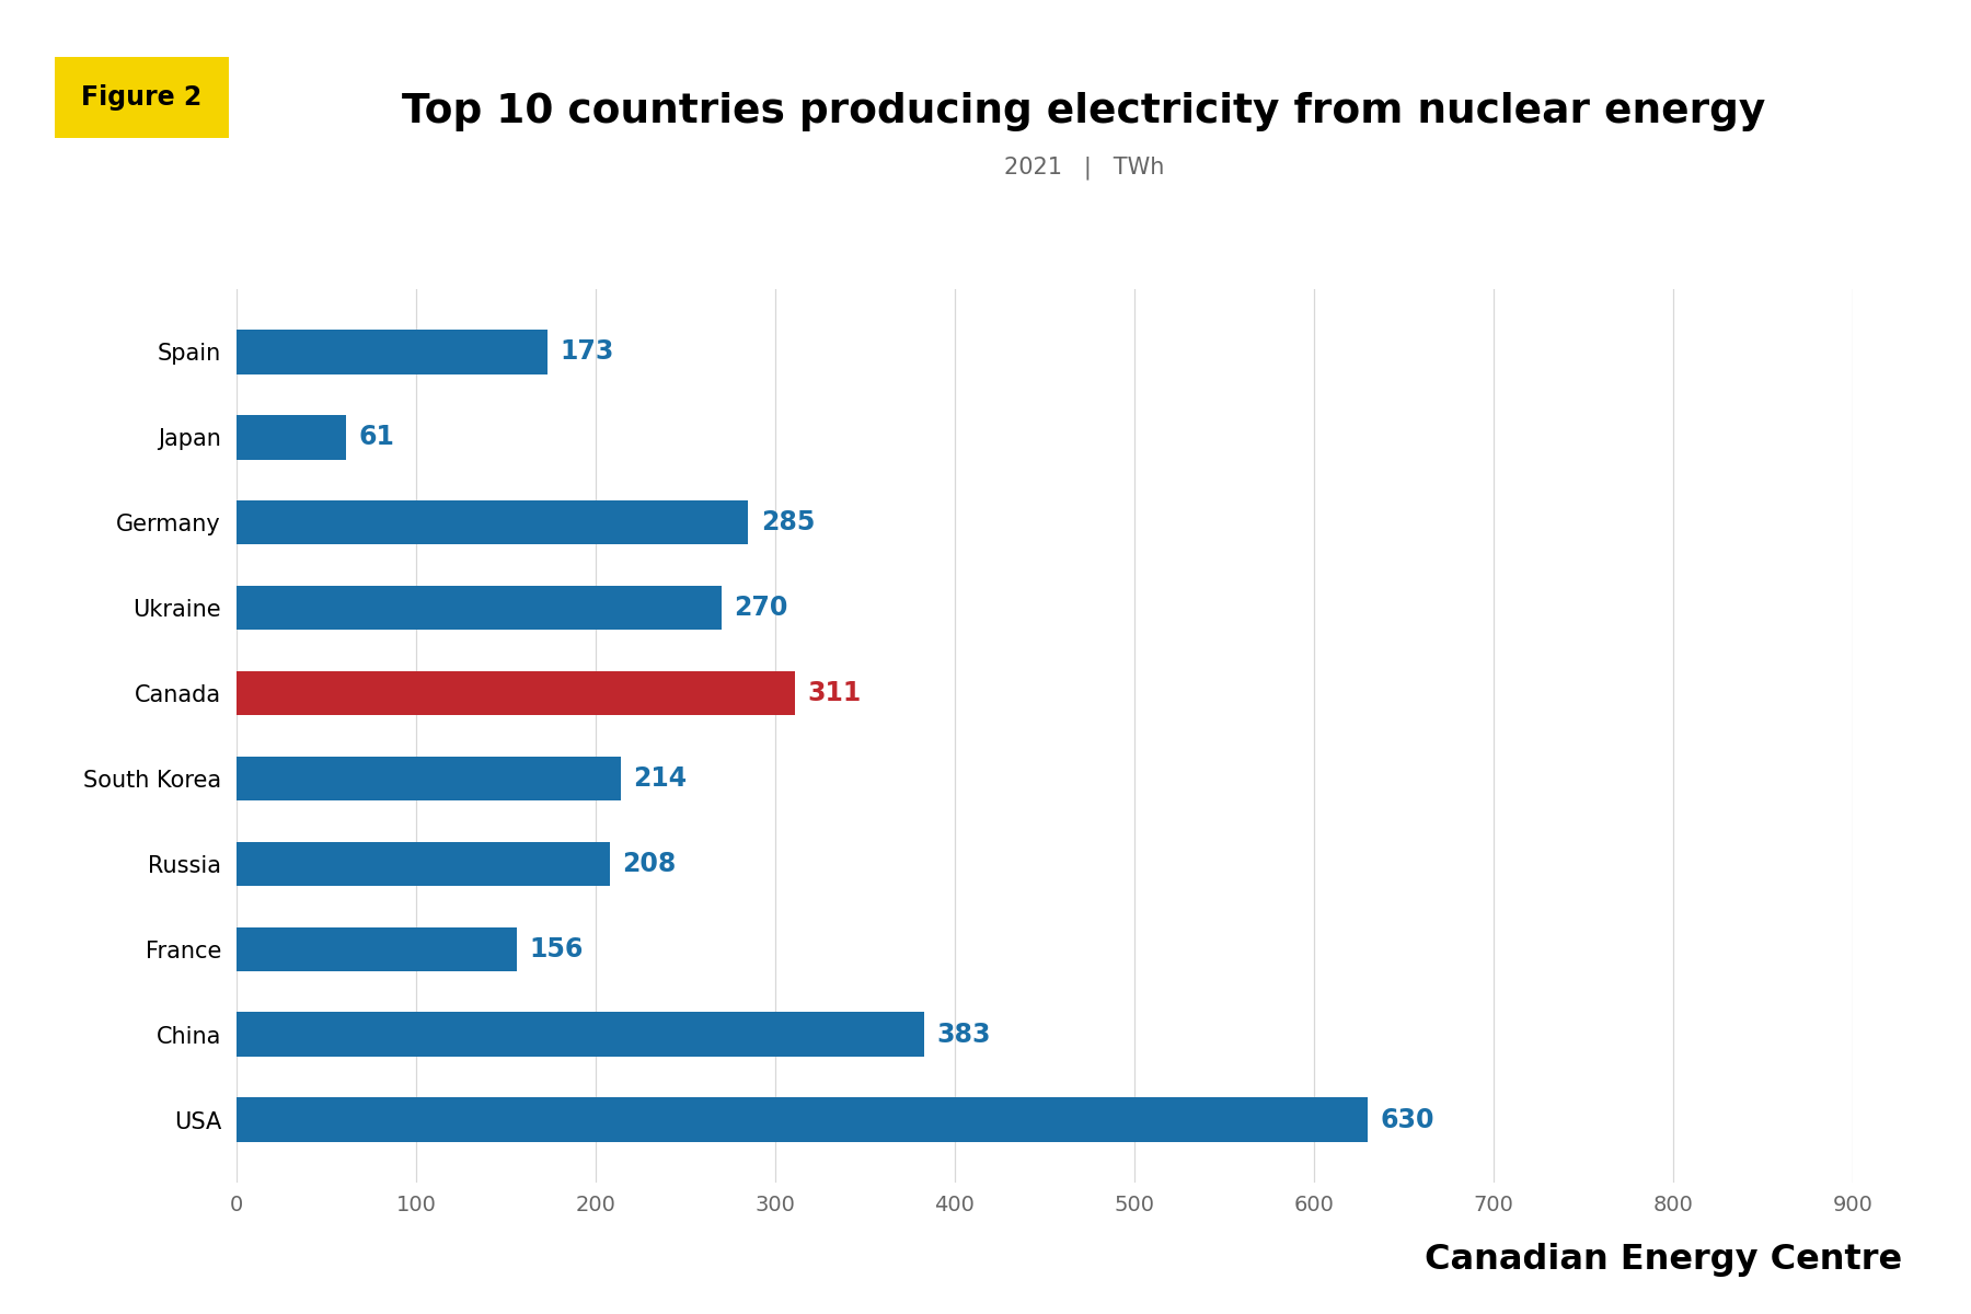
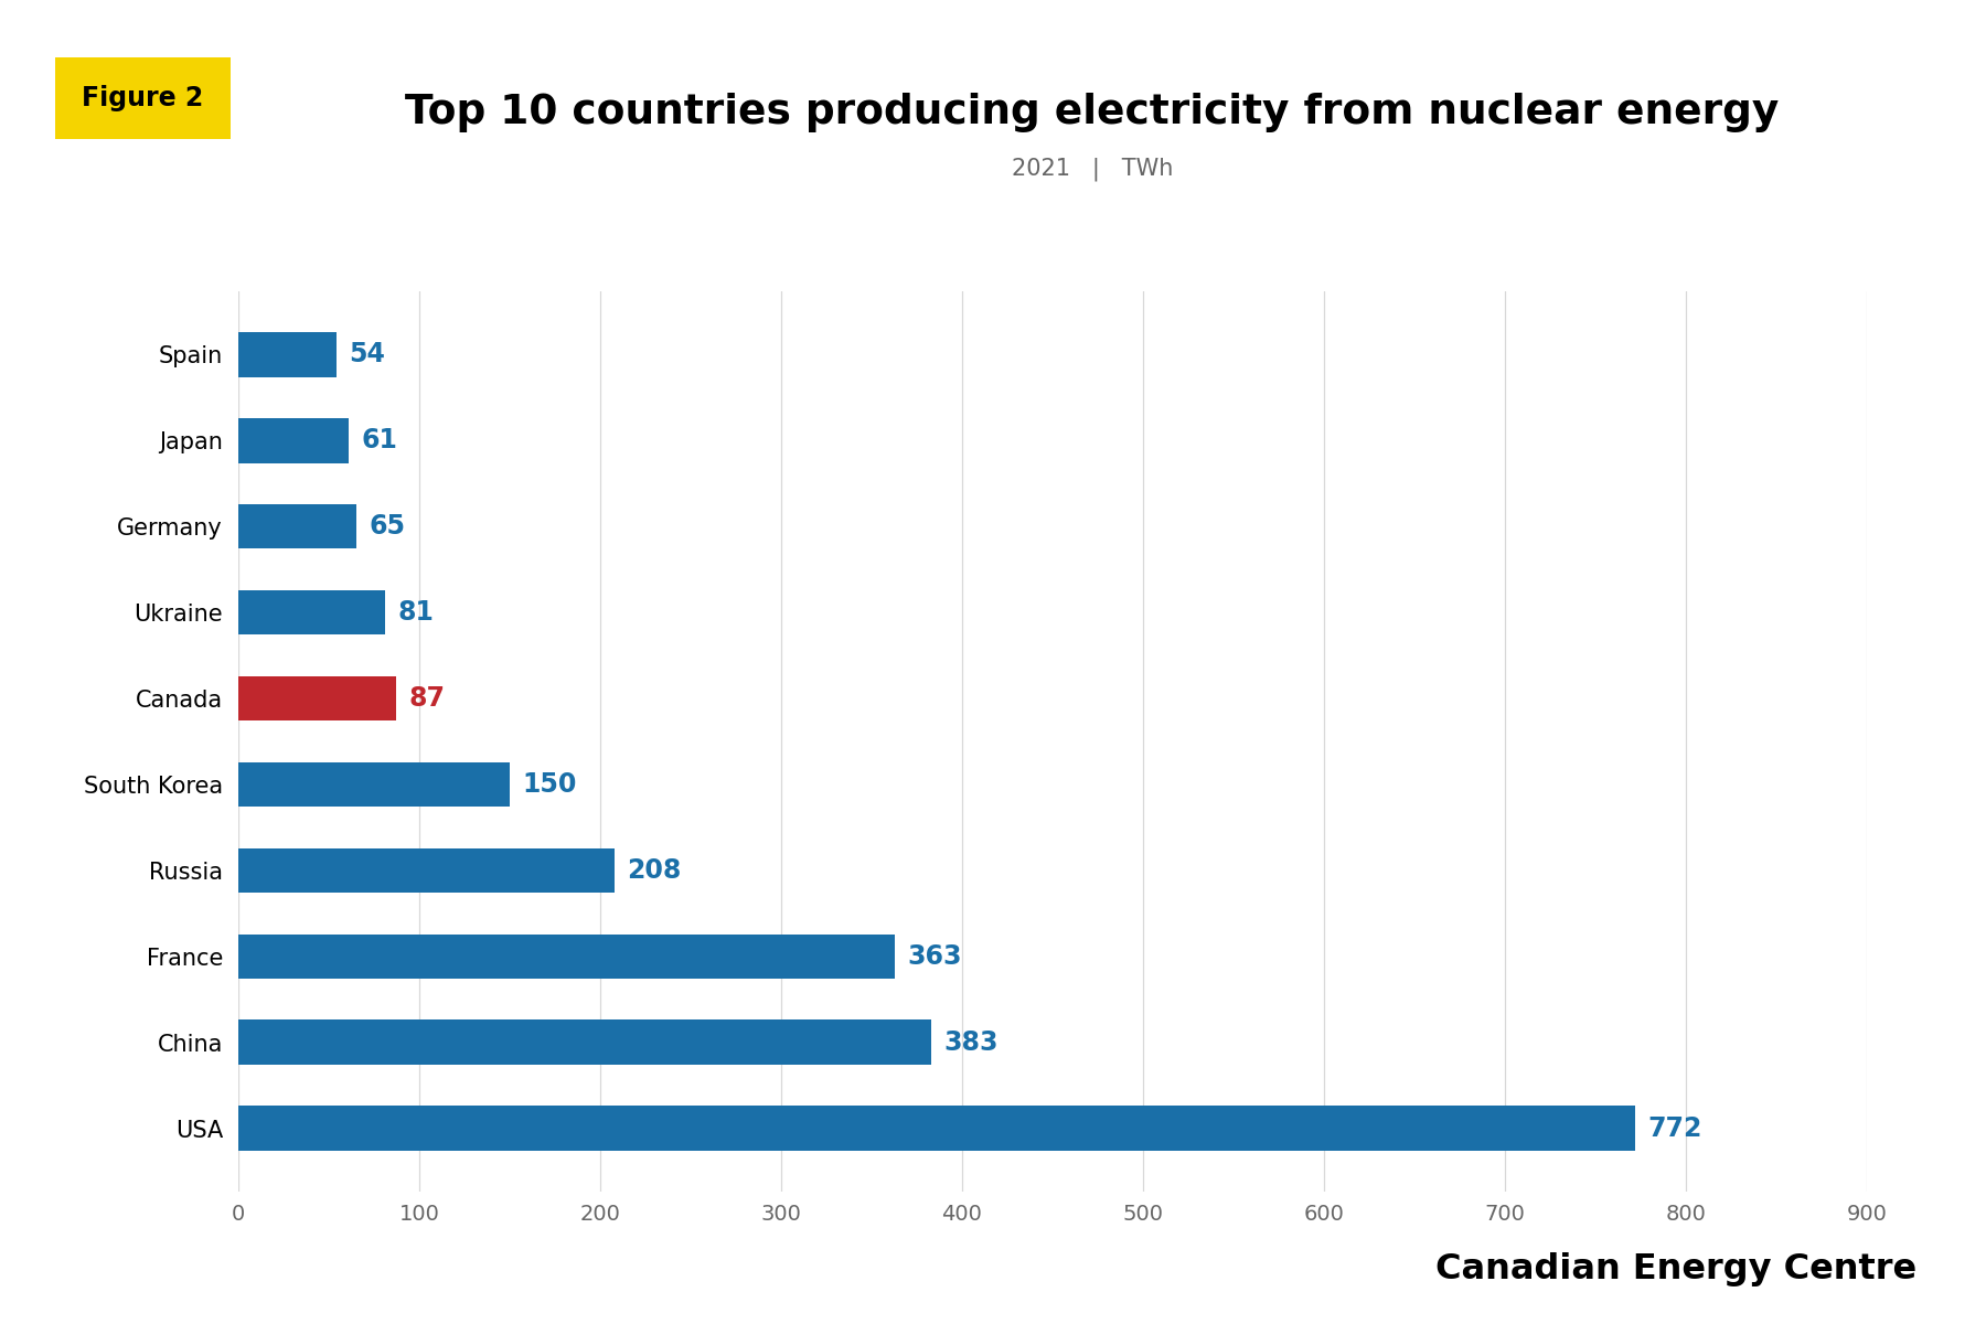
Spain: 173 -> 54
Germany: 285 -> 65
Ukraine: 270 -> 81
Canada: 311 -> 87
South Korea: 214 -> 150
France: 156 -> 363
USA: 630 -> 772
